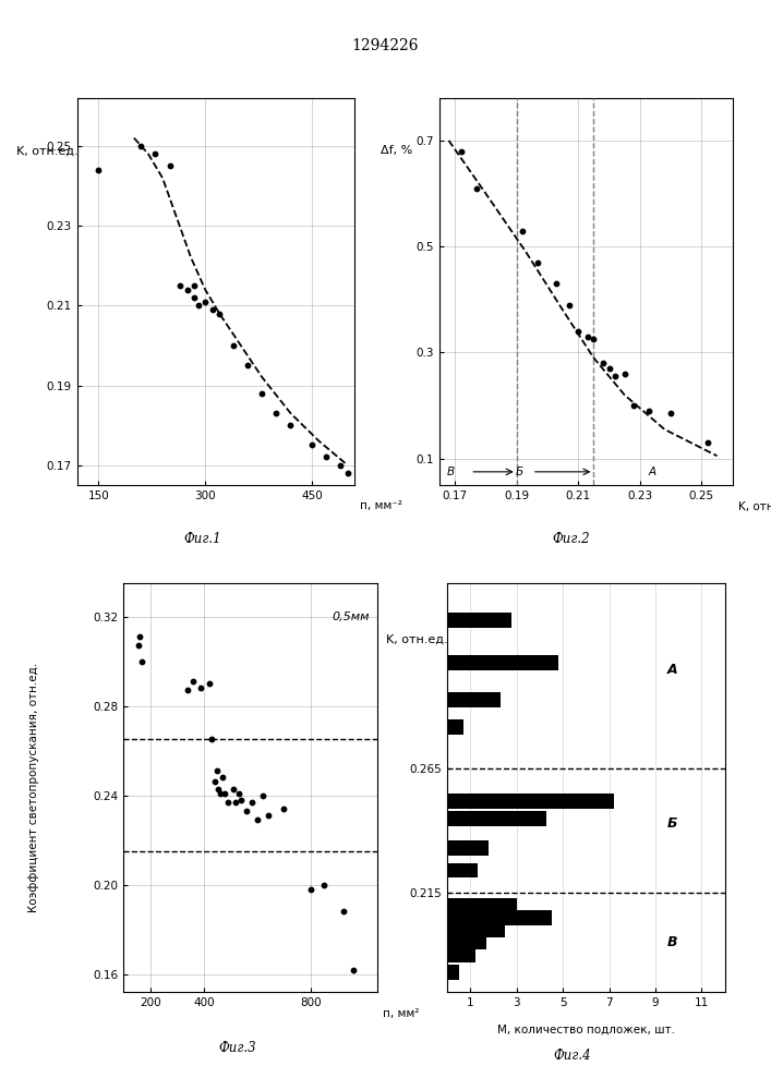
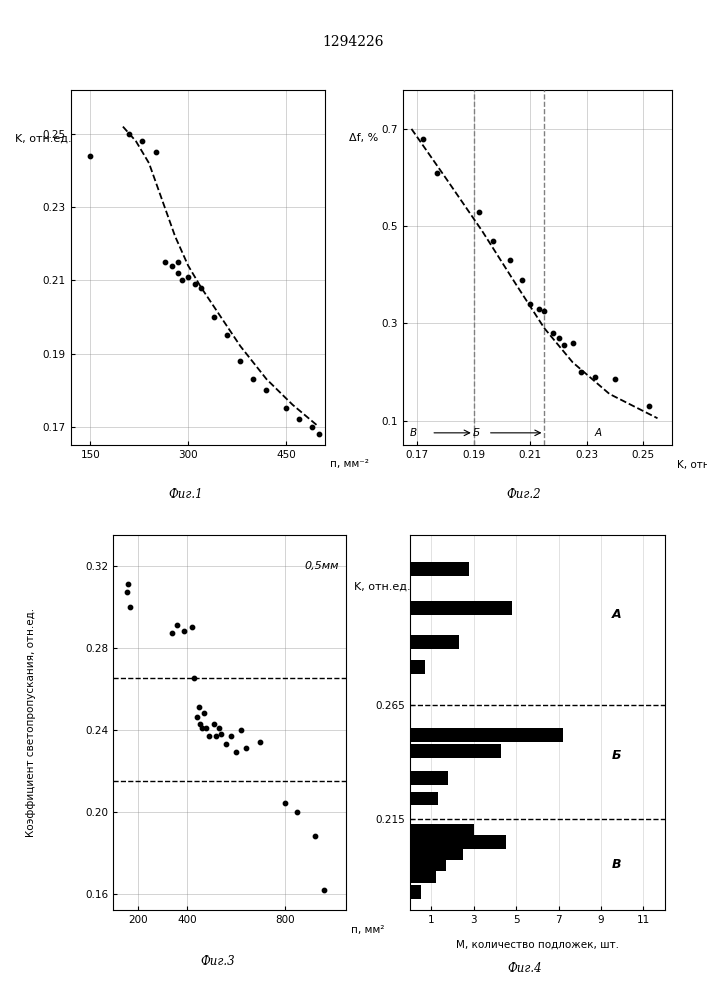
800: 0.198 -> 0.204
